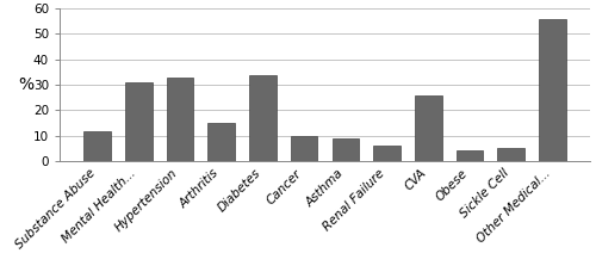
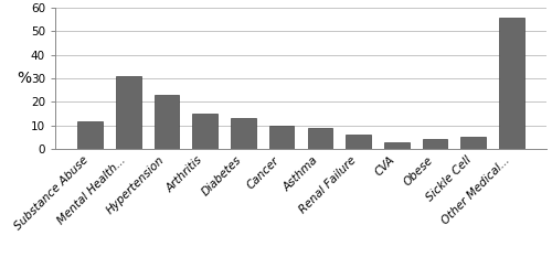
Hypertension: 33.0 -> 23.0
Diabetes: 34.0 -> 13.0
CVA: 26.0 -> 3.0
